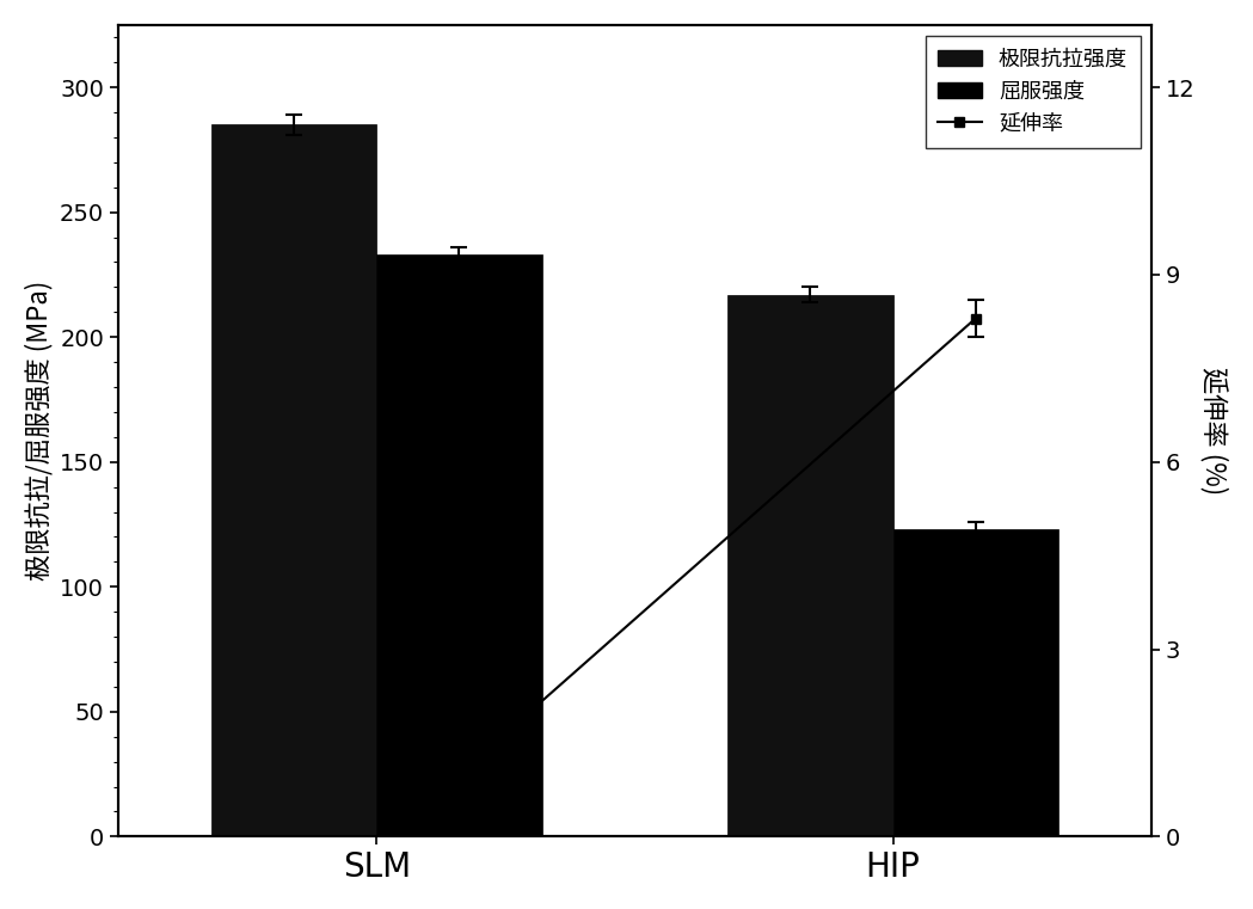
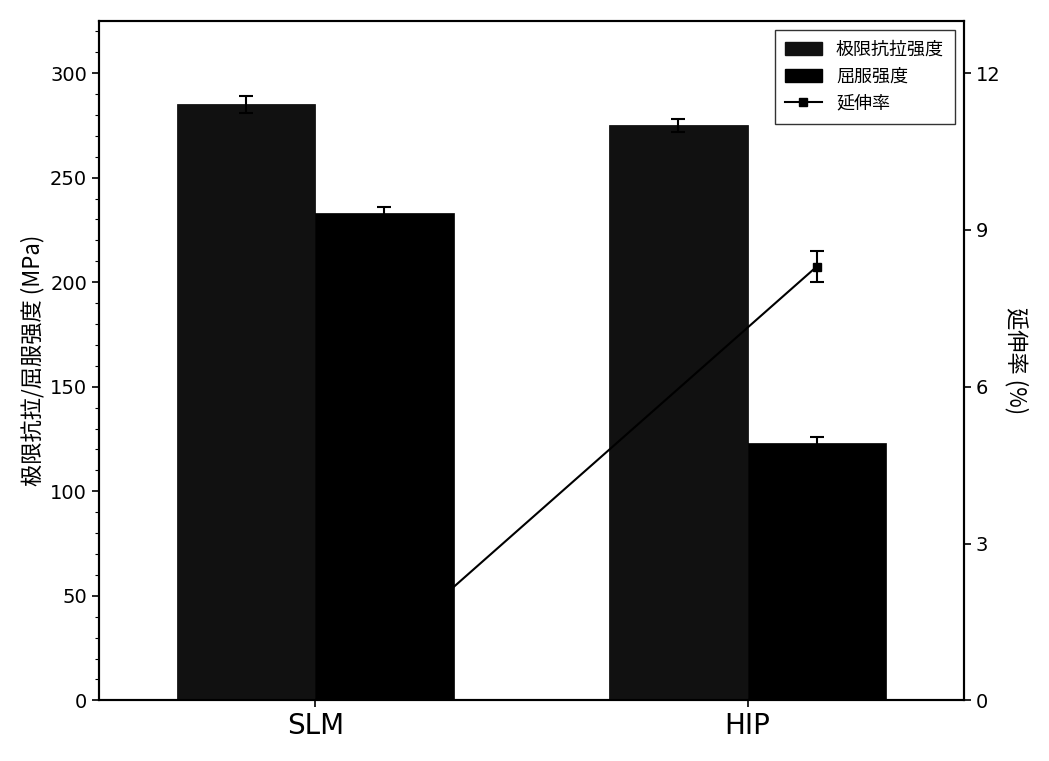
极限抗拉强度/HIP: 217 -> 275
